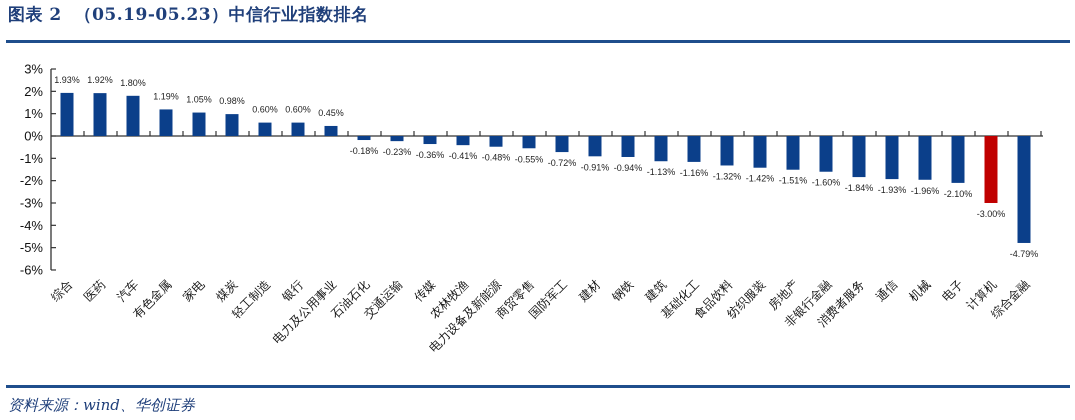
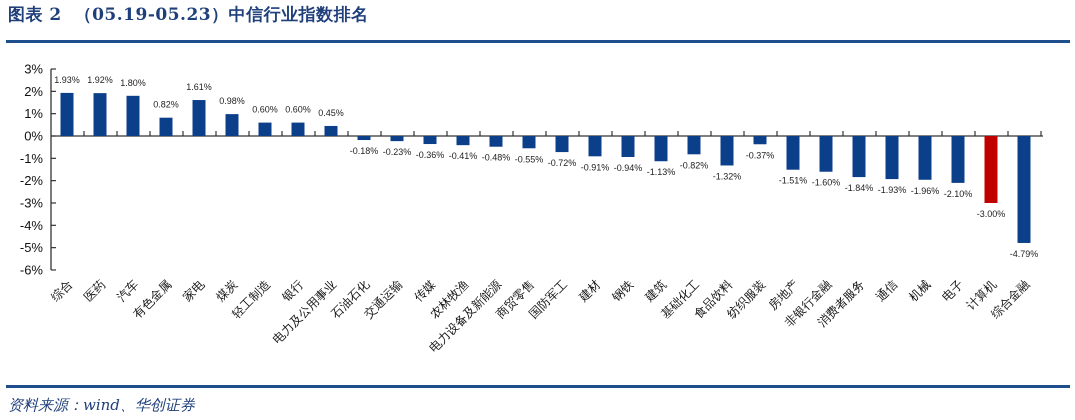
有色金属: 1.19% -> 0.82%
家电: 1.05% -> 1.61%
基础化工: -1.16% -> -0.82%
纺织服装: -1.42% -> -0.37%
